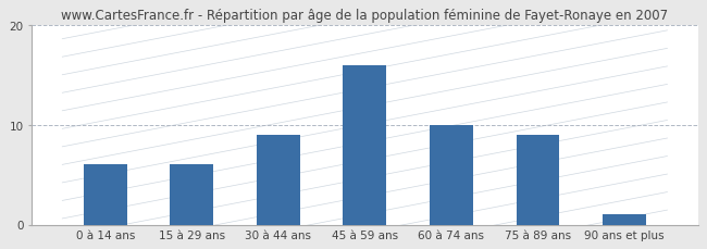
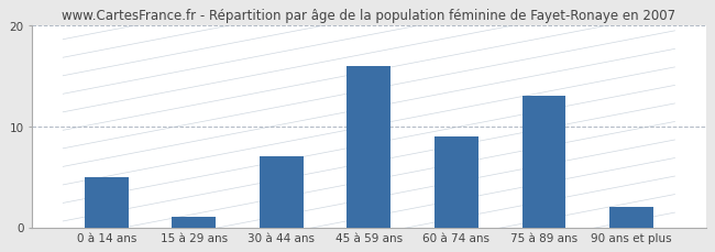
0 à 14 ans: 6 -> 5
15 à 29 ans: 6 -> 1
30 à 44 ans: 9 -> 7
60 à 74 ans: 10 -> 9
75 à 89 ans: 9 -> 13
90 ans et plus: 1 -> 2
